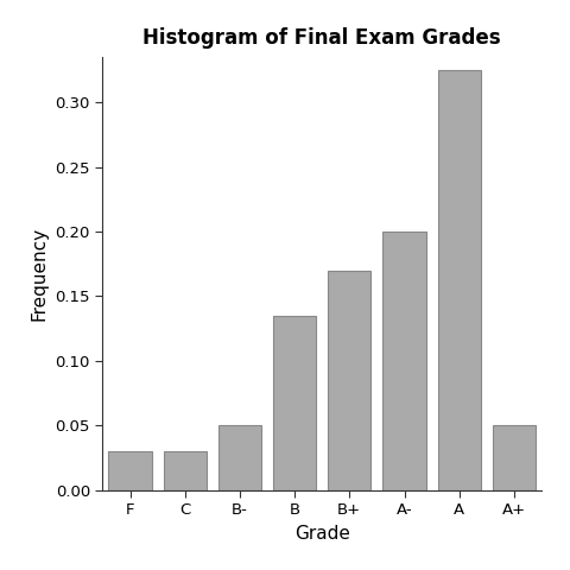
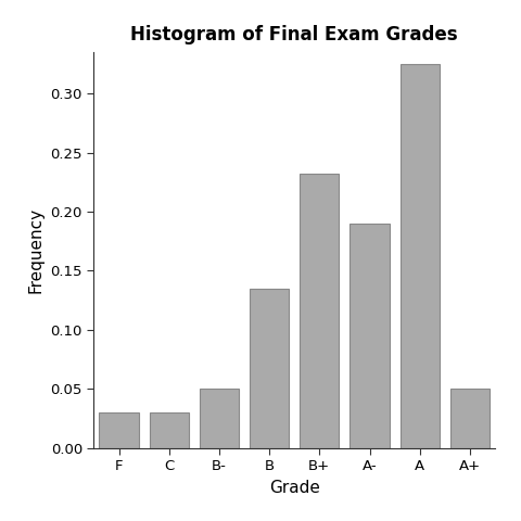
B+: 0.170 -> 0.232
A-: 0.200 -> 0.190
